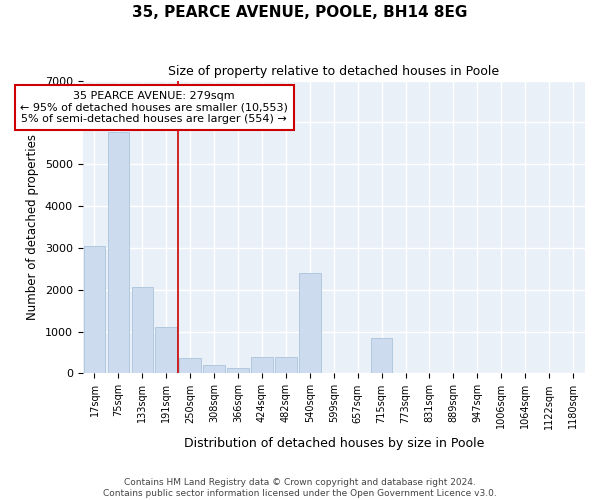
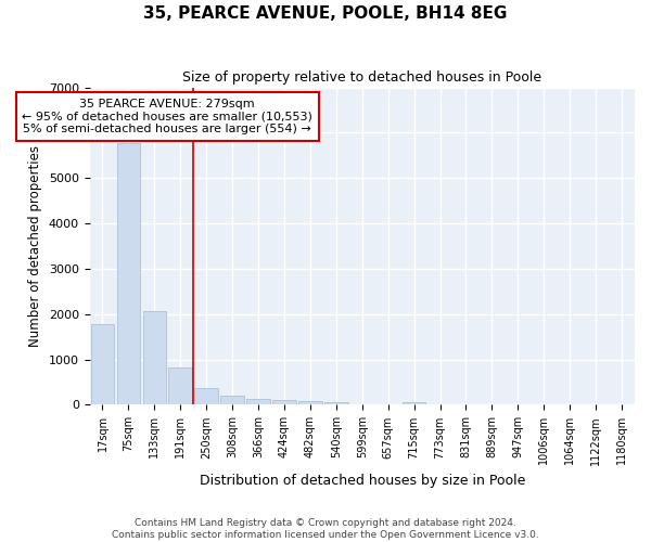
17sqm: 3050 -> 1780
191sqm: 1100 -> 820
424sqm: 400 -> 100
482sqm: 400 -> 80
540sqm: 2400 -> 60
715sqm: 850 -> 50
